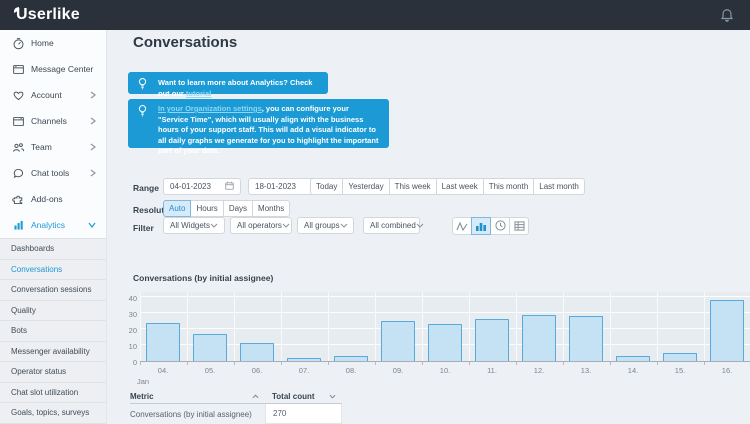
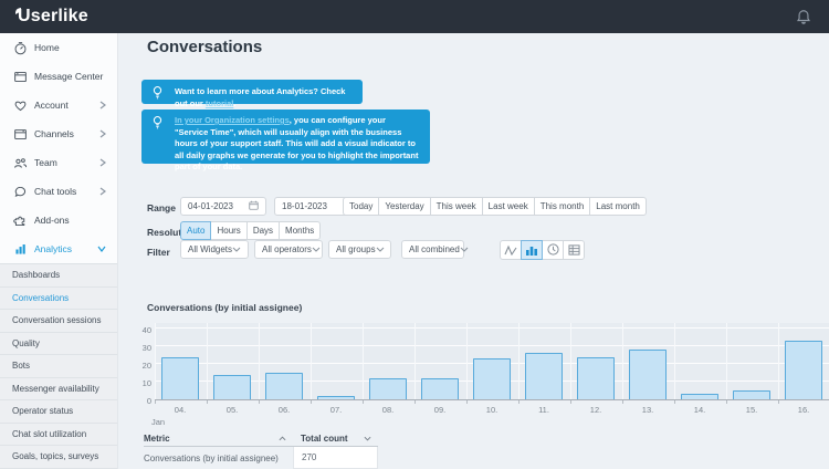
05.: 17 -> 14
06.: 11 -> 15
08.: 3 -> 12
09.: 25 -> 12
12.: 29 -> 24
16.: 38 -> 33
